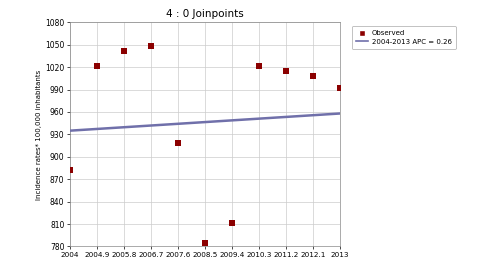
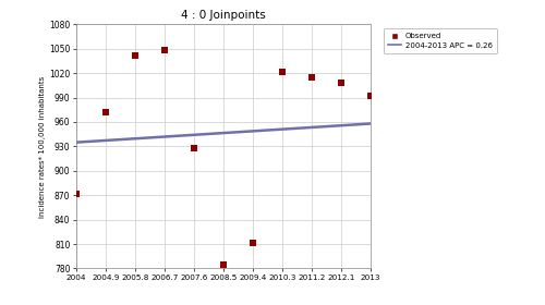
2004: 882 -> 872
2004.9: 1022 -> 972
2007.6: 918 -> 928
